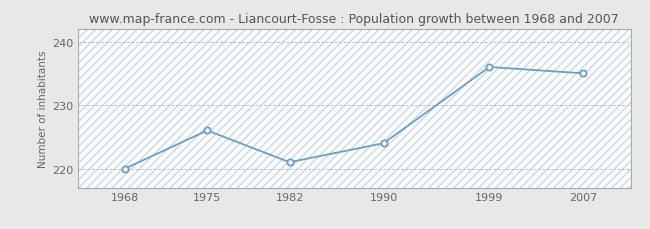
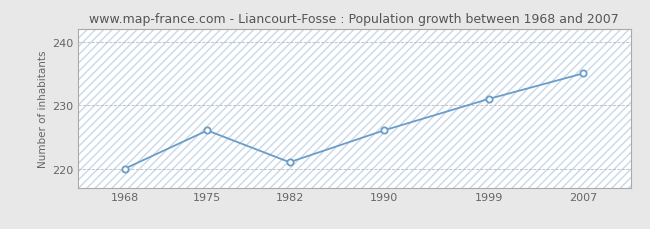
1990: 224 -> 226
1999: 236 -> 231
